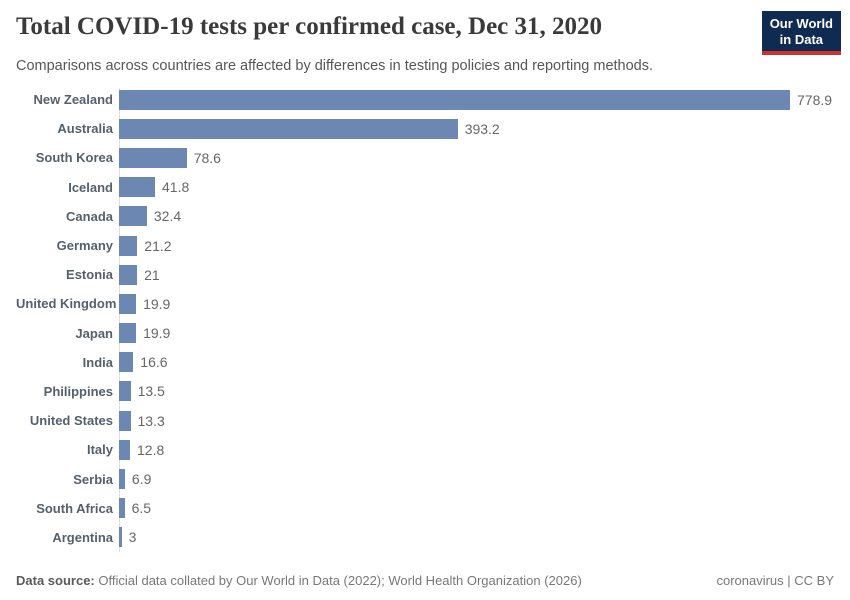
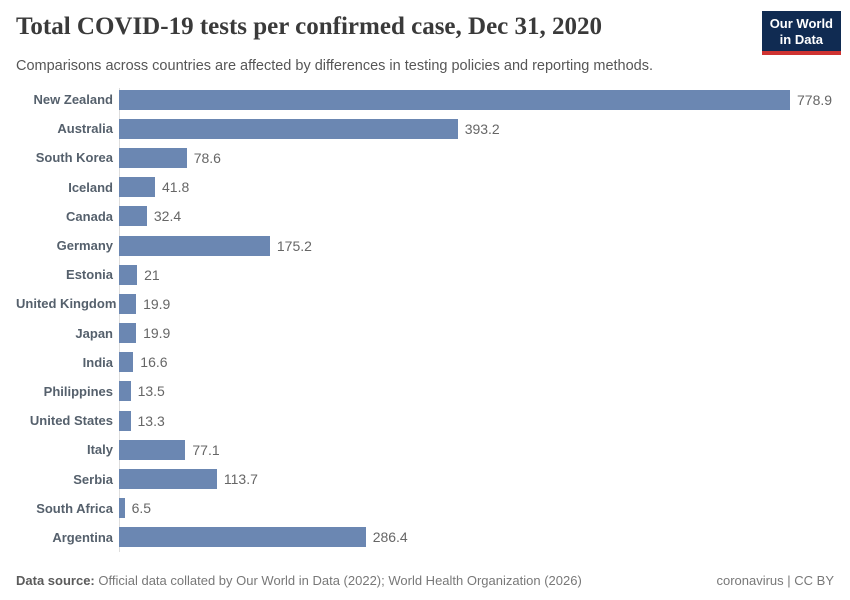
Germany: 21.2 -> 175.2
Italy: 12.8 -> 77.1
Serbia: 6.9 -> 113.7
Argentina: 3 -> 286.4
